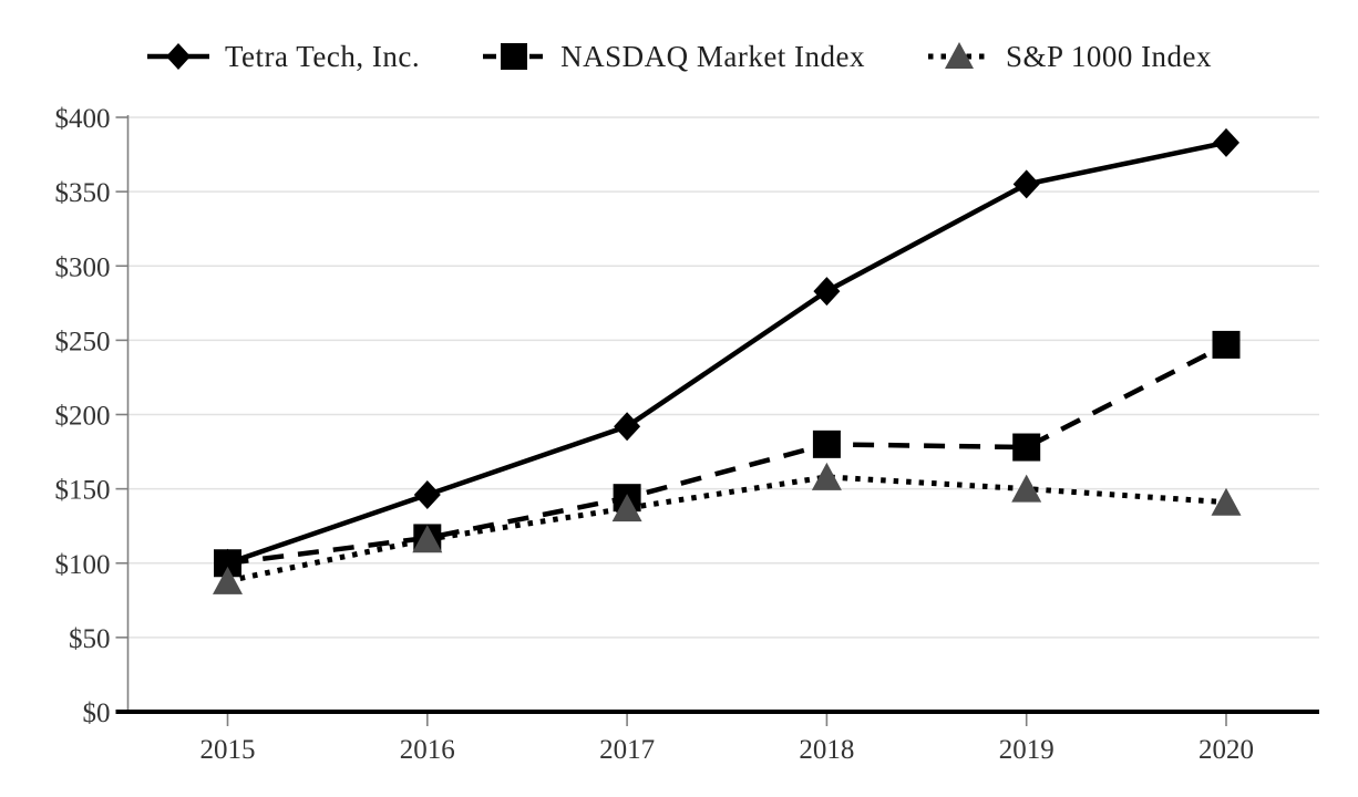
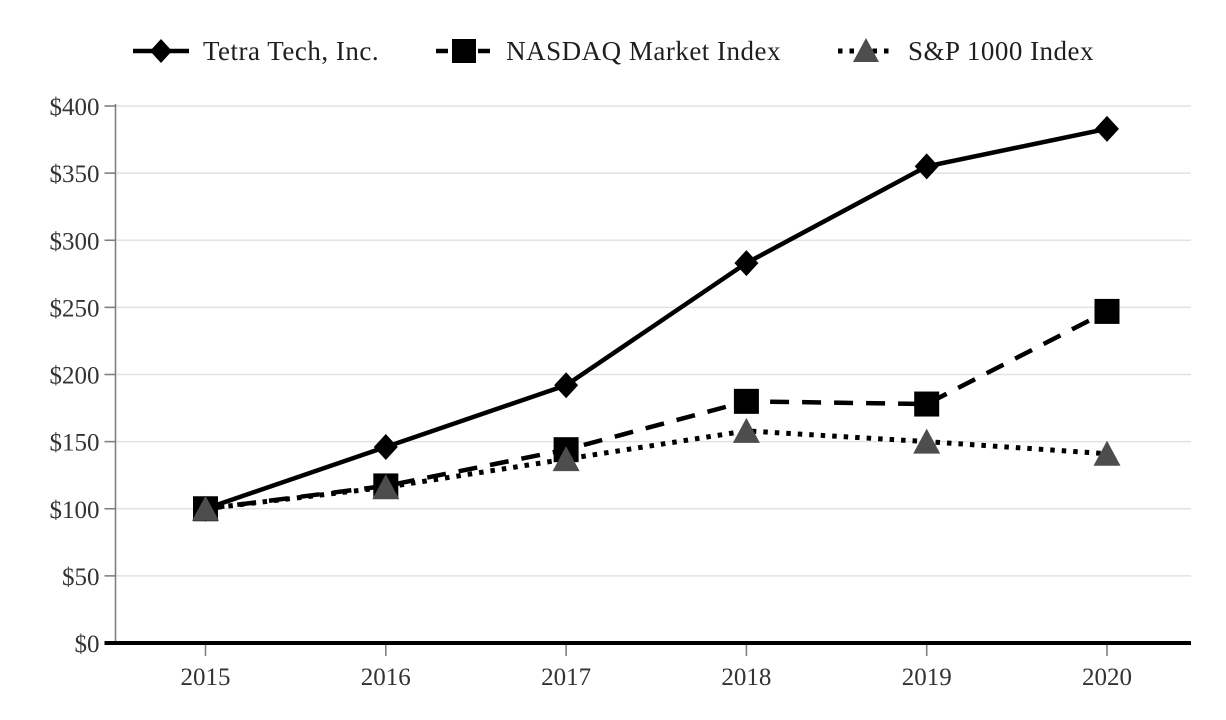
S&P 1000 Index/2015: $88 -> $100
